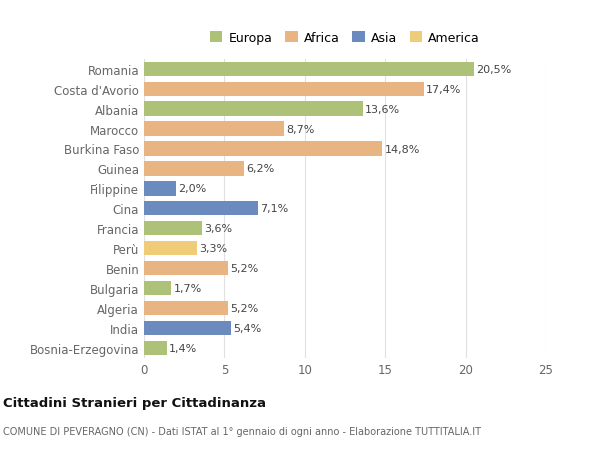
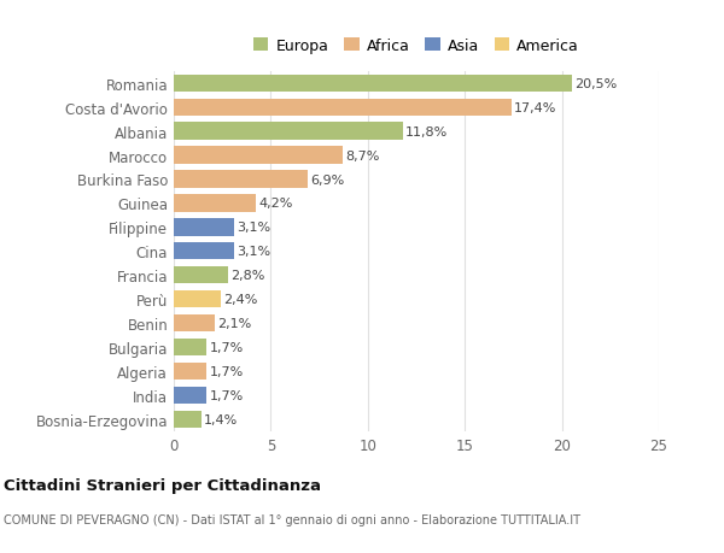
Albania: 13,6% -> 11,8%
Burkina Faso: 14,8% -> 6,9%
Guinea: 6,2% -> 4,2%
Filippine: 2,0% -> 3,1%
Cina: 7,1% -> 3,1%
Francia: 3,6% -> 2,8%
Perù: 3,3% -> 2,4%
Benin: 5,2% -> 2,1%
Algeria: 5,2% -> 1,7%
India: 5,4% -> 1,7%
